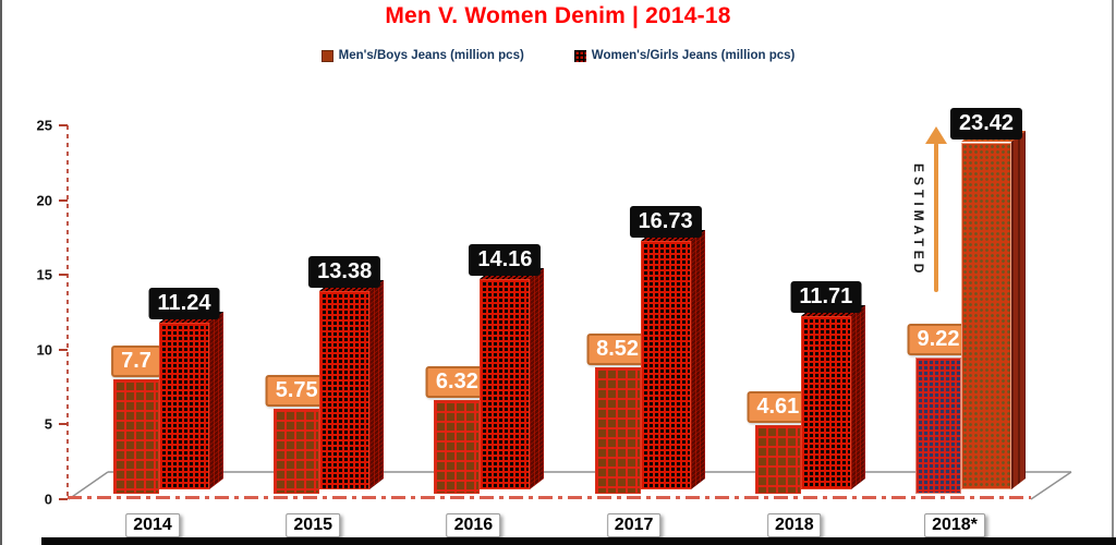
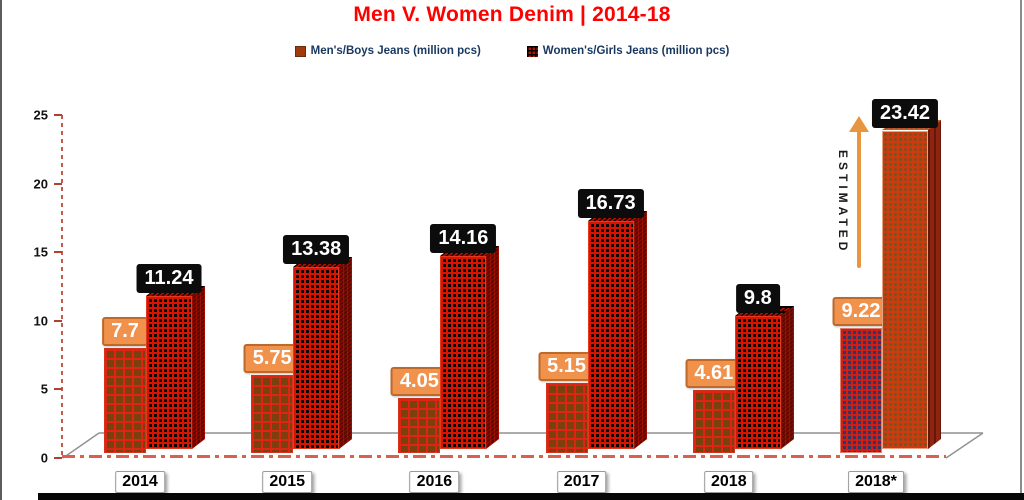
Men's/Boys Jeans (million pcs)/2016: 6.32 -> 4.05
Men's/Boys Jeans (million pcs)/2017: 8.52 -> 5.15
Women's/Girls Jeans (million pcs)/2018: 11.71 -> 9.8
